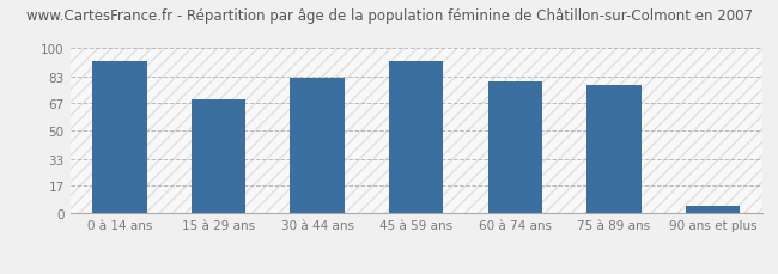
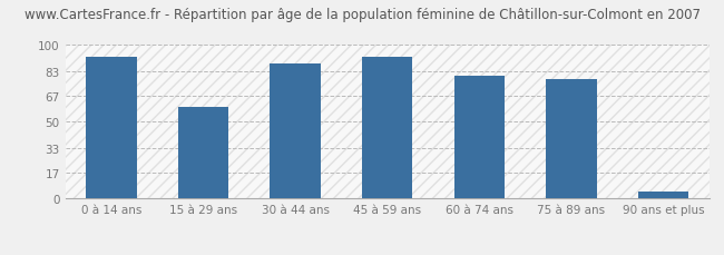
15 à 29 ans: 69 -> 60
30 à 44 ans: 82 -> 88
